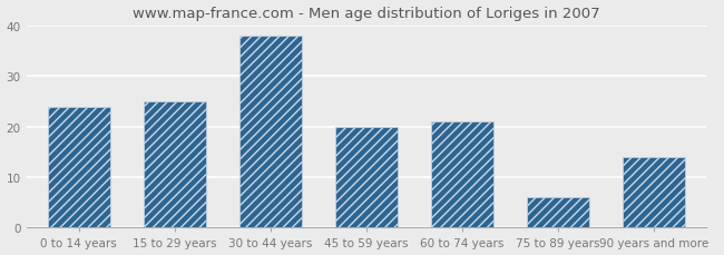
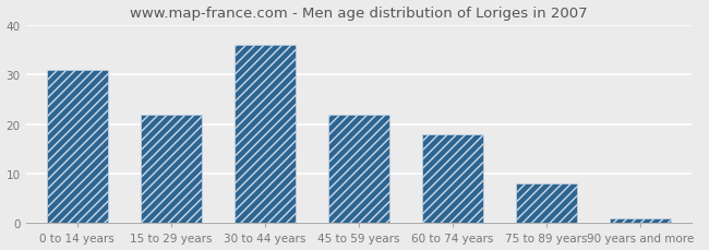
0 to 14 years: 24 -> 31
15 to 29 years: 25 -> 22
30 to 44 years: 38 -> 36
45 to 59 years: 20 -> 22
60 to 74 years: 21 -> 18
75 to 89 years: 6 -> 8
90 years and more: 14 -> 1
